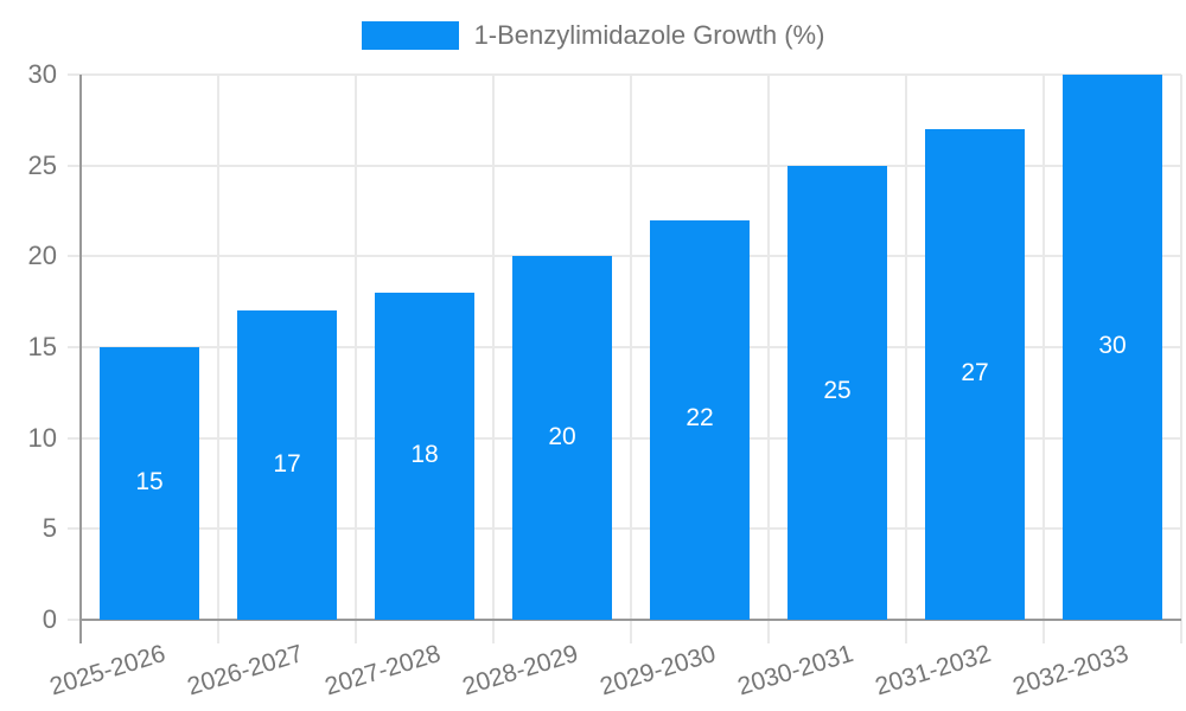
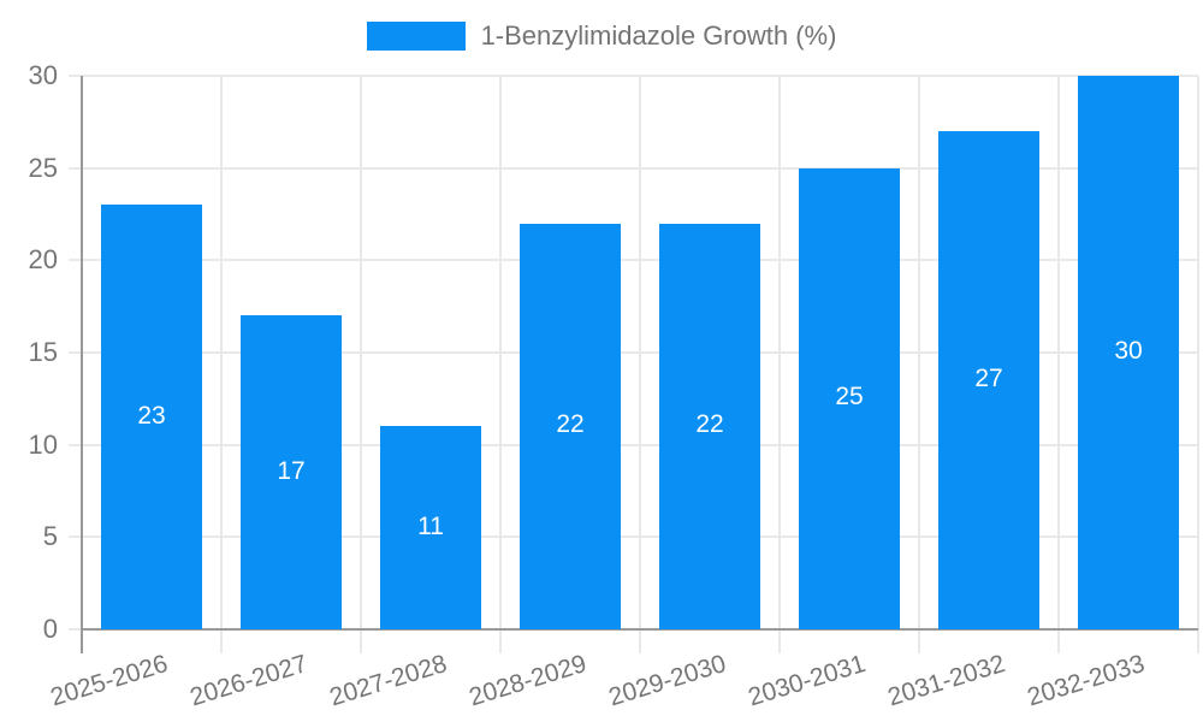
2025-2026: 15 -> 23
2027-2028: 18 -> 11
2028-2029: 20 -> 22
